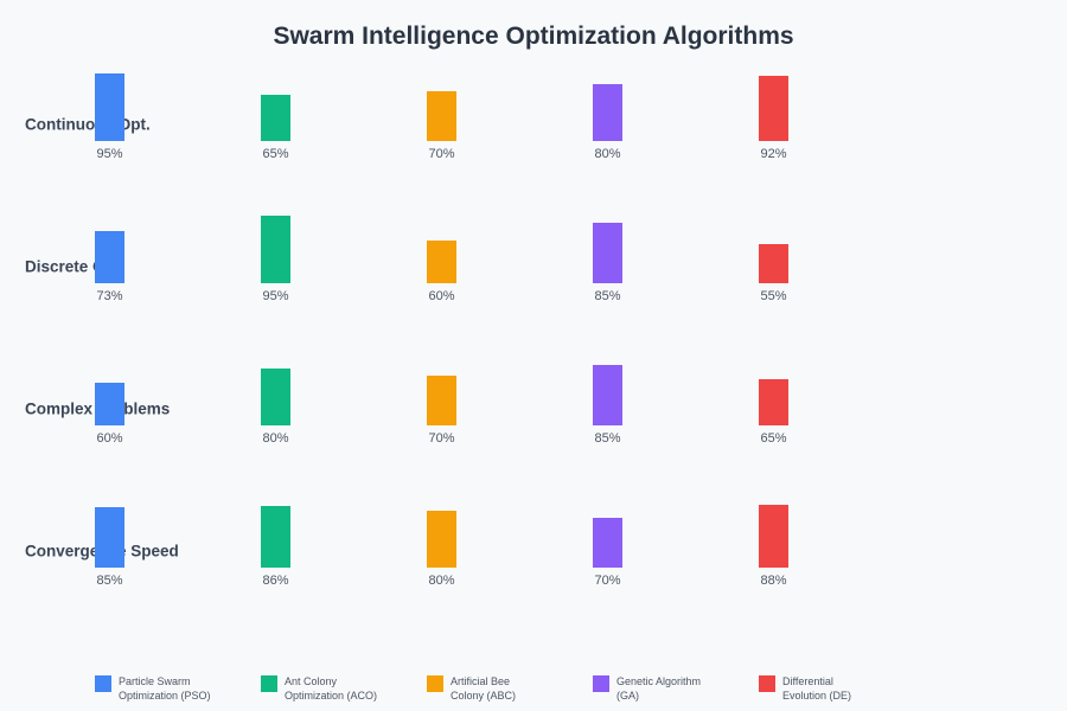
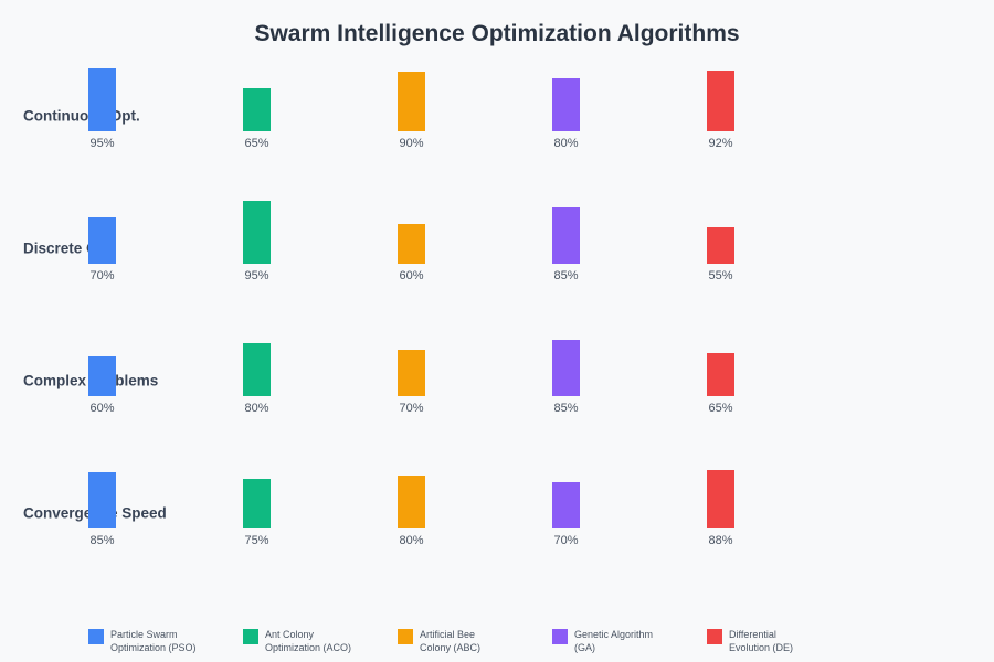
Artificial Bee Colony (ABC)/Continuous Opt.: 70% -> 90%
Particle Swarm Optimization (PSO)/Discrete Opt.: 73% -> 70%
Ant Colony Optimization (ACO)/Convergence Speed: 86% -> 75%
